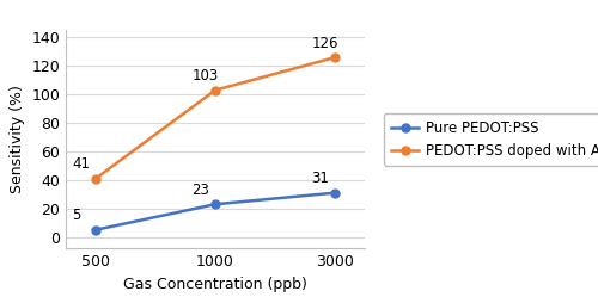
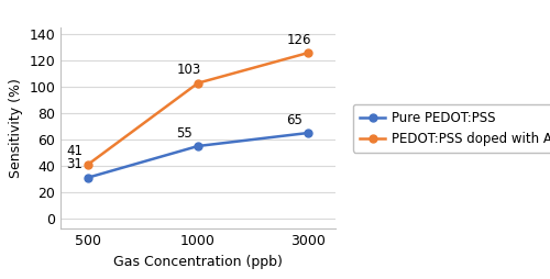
Pure PEDOT:PSS/500: 5 -> 31
Pure PEDOT:PSS/1000: 23 -> 55
Pure PEDOT:PSS/3000: 31 -> 65
